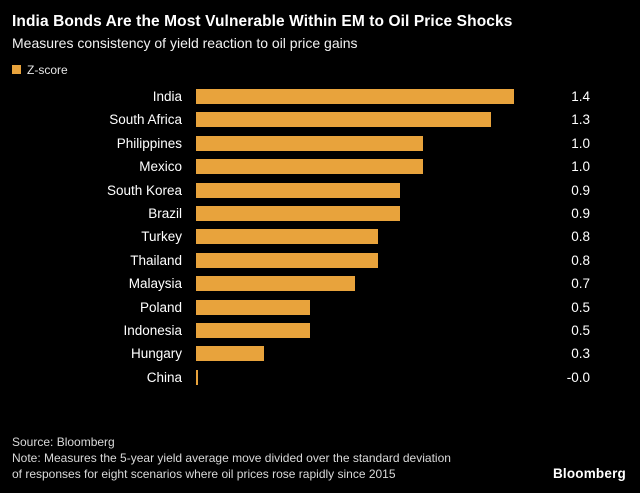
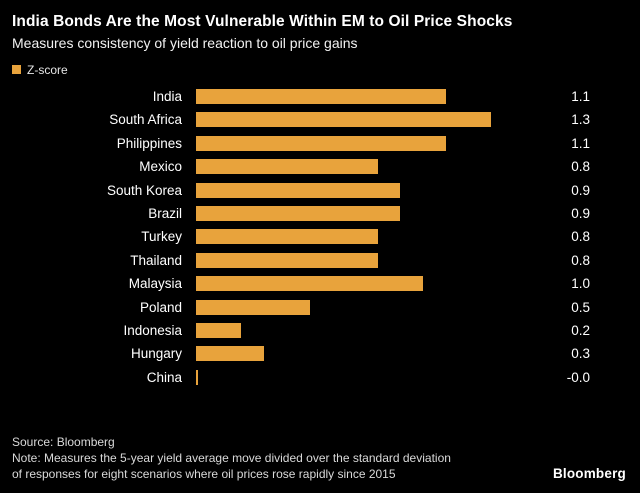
India: 1.4 -> 1.1
Philippines: 1.0 -> 1.1
Mexico: 1.0 -> 0.8
Malaysia: 0.7 -> 1.0
Indonesia: 0.5 -> 0.2
